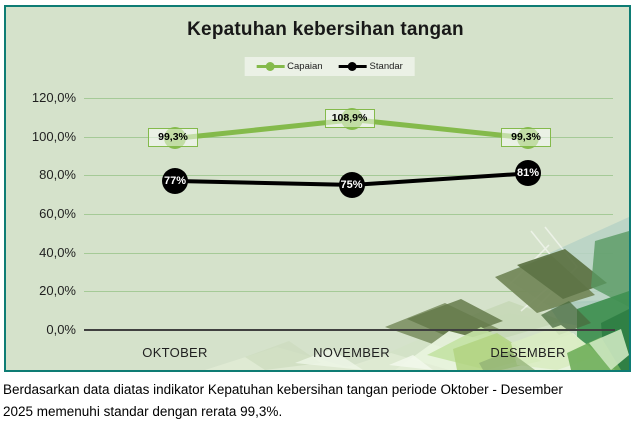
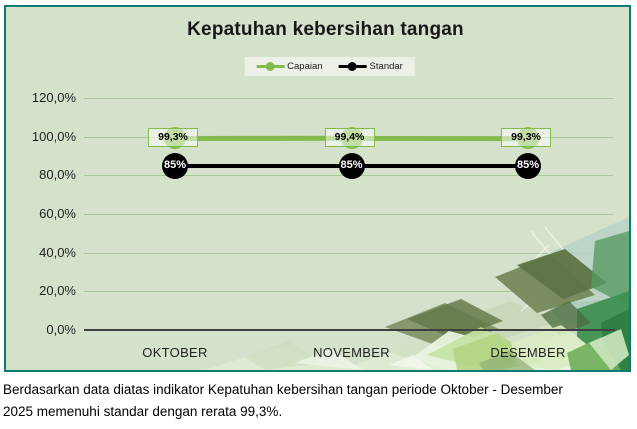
Standar/OKTOBER: 77% -> 85%
Capaian/NOVEMBER: 108,9% -> 99,4%
Standar/NOVEMBER: 75% -> 85%
Standar/DESEMBER: 81% -> 85%
